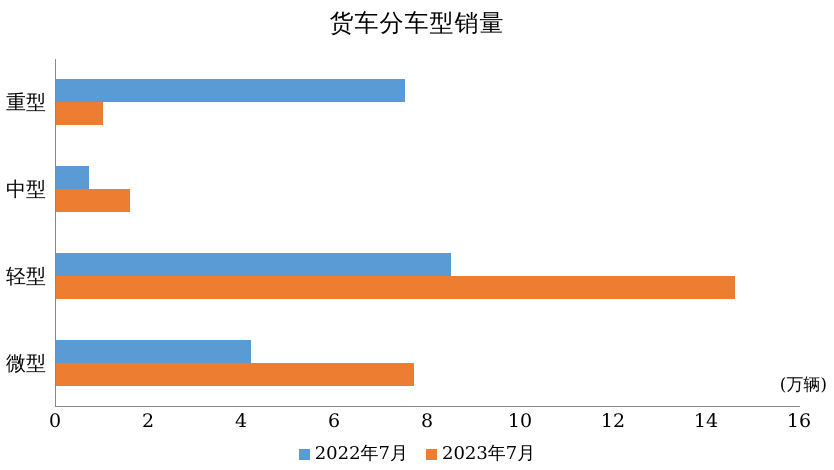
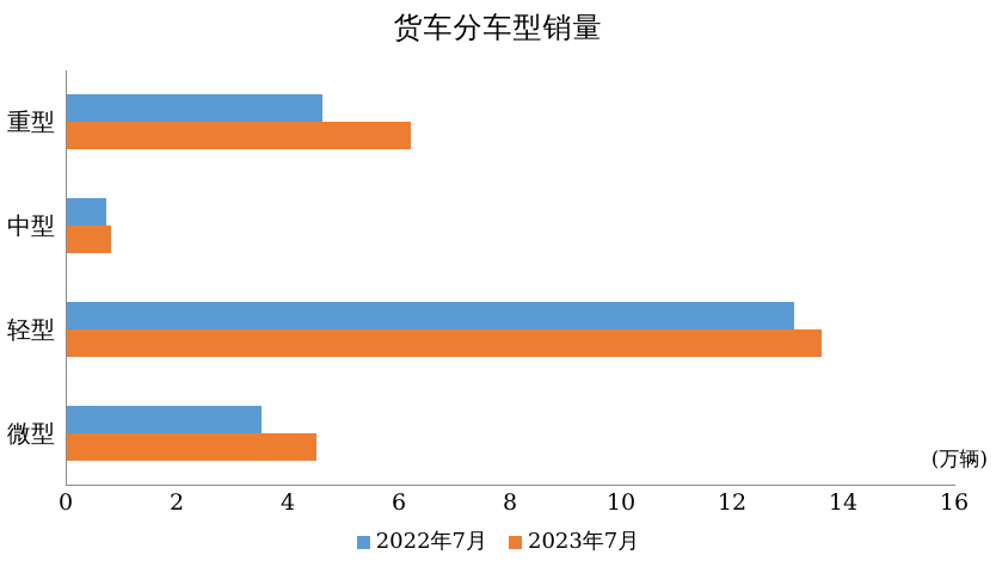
2022年7月/重型: 7.5 -> 4.6
2023年7月/重型: 1.0 -> 6.2
2023年7月/中型: 1.6 -> 0.8
2022年7月/轻型: 8.5 -> 13.1
2023年7月/轻型: 14.6 -> 13.6
2022年7月/微型: 4.2 -> 3.5
2023年7月/微型: 7.7 -> 4.5
